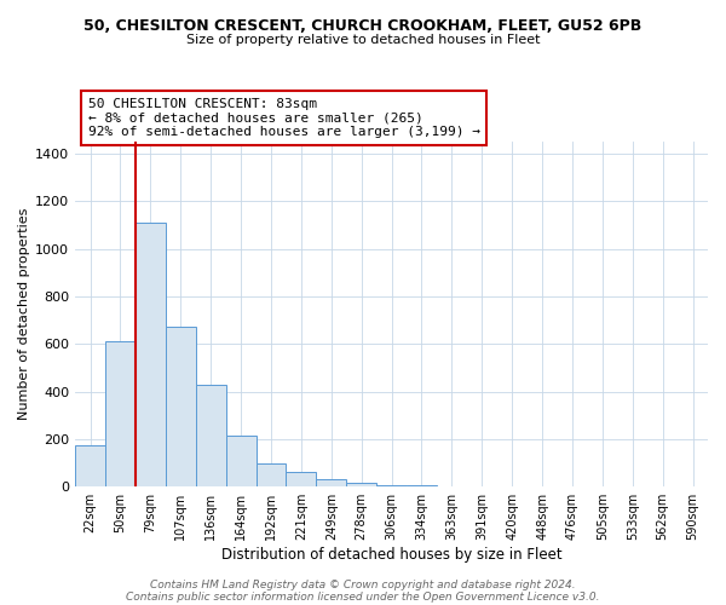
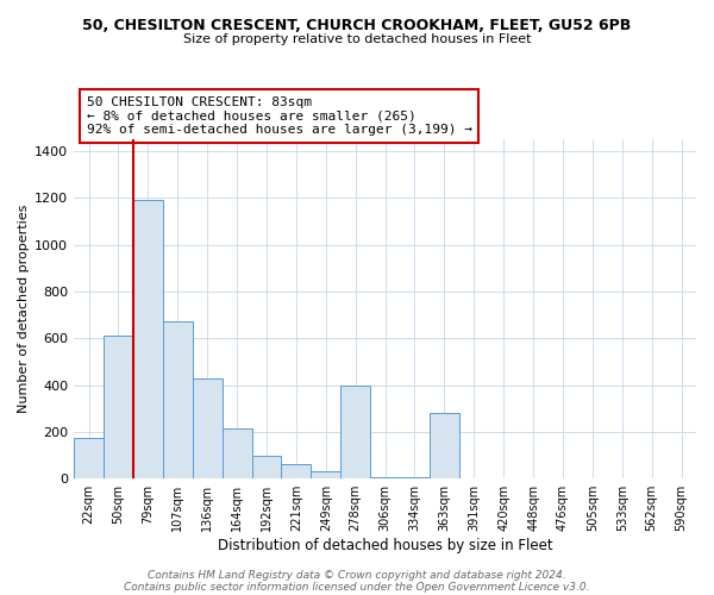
79sqm: 1110 -> 1190
278sqm: 20 -> 400
363sqm: 0 -> 280
